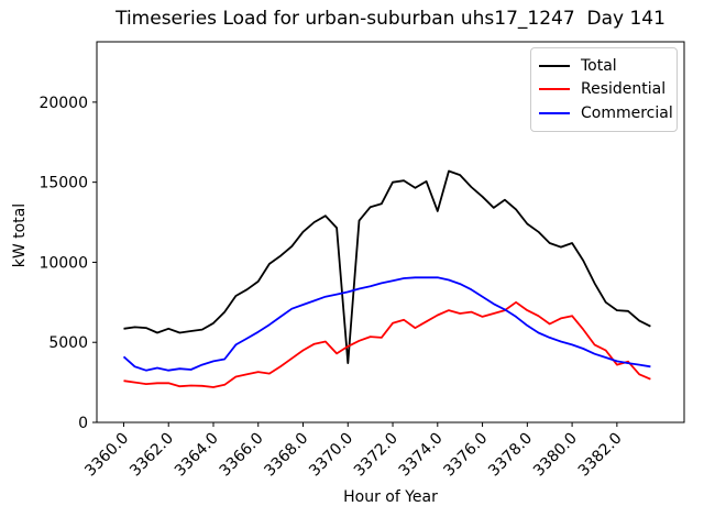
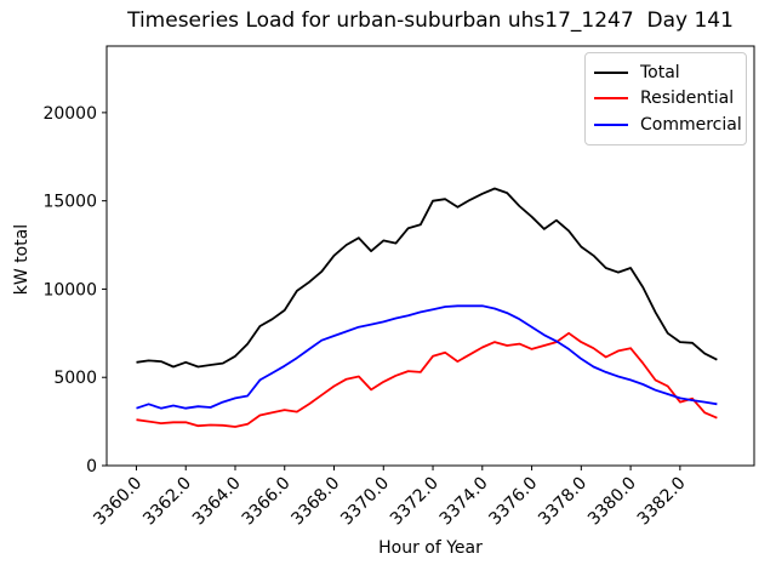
Commercial/3360.0: 4100 -> 3200
Total/3370.0: 3700 -> 12800
Total/3374.0: 13200 -> 15400
